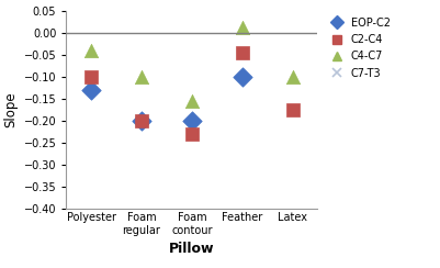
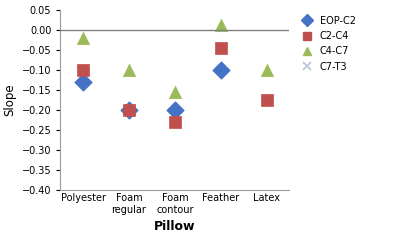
C4-C7/Polyester: -0.040 -> -0.020
